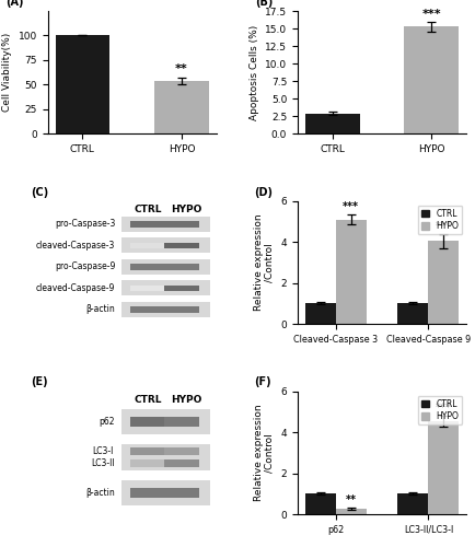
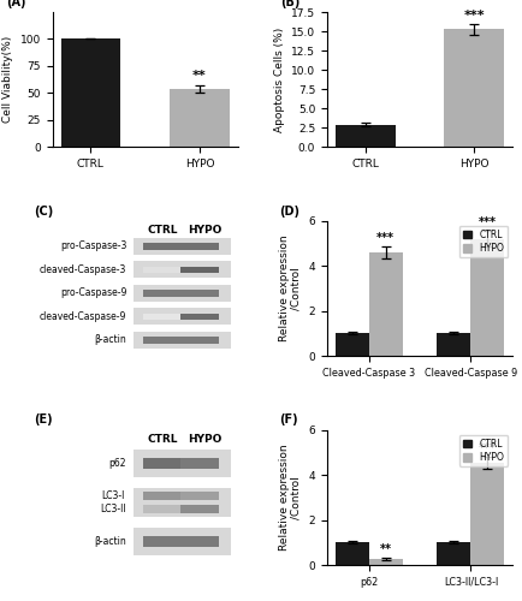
HYPO/Cleaved-Caspase 3: 5.1 -> 4.6
HYPO/Cleaved-Caspase 9: 4.0 -> 5.2
